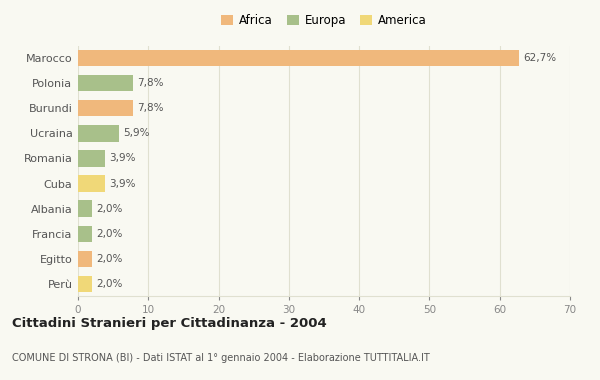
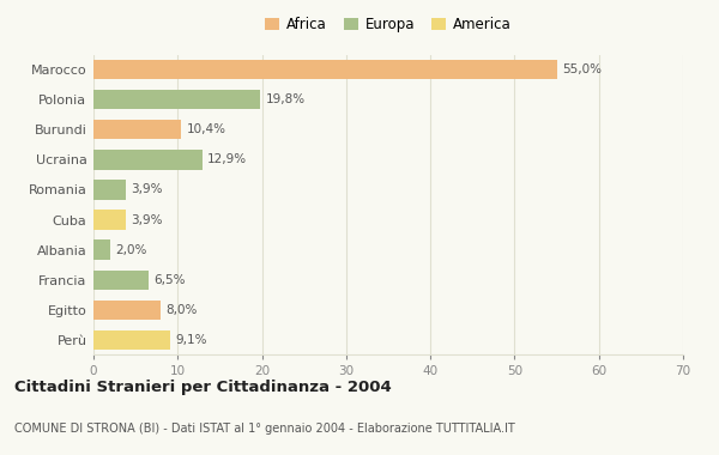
Marocco: 62,7% -> 55,0%
Polonia: 7,8% -> 19,8%
Burundi: 7,8% -> 10,4%
Ucraina: 5,9% -> 12,9%
Francia: 2,0% -> 6,5%
Egitto: 2,0% -> 8,0%
Perù: 2,0% -> 9,1%
